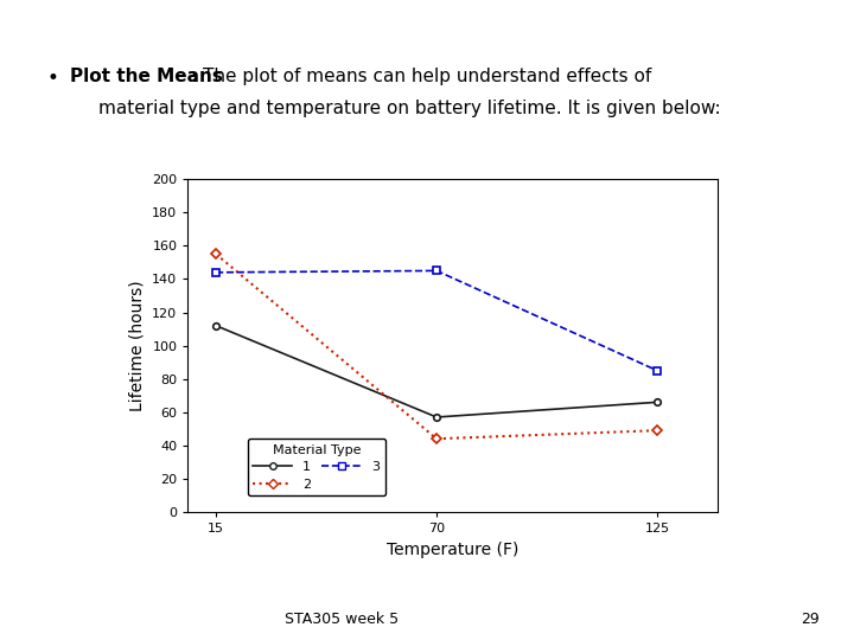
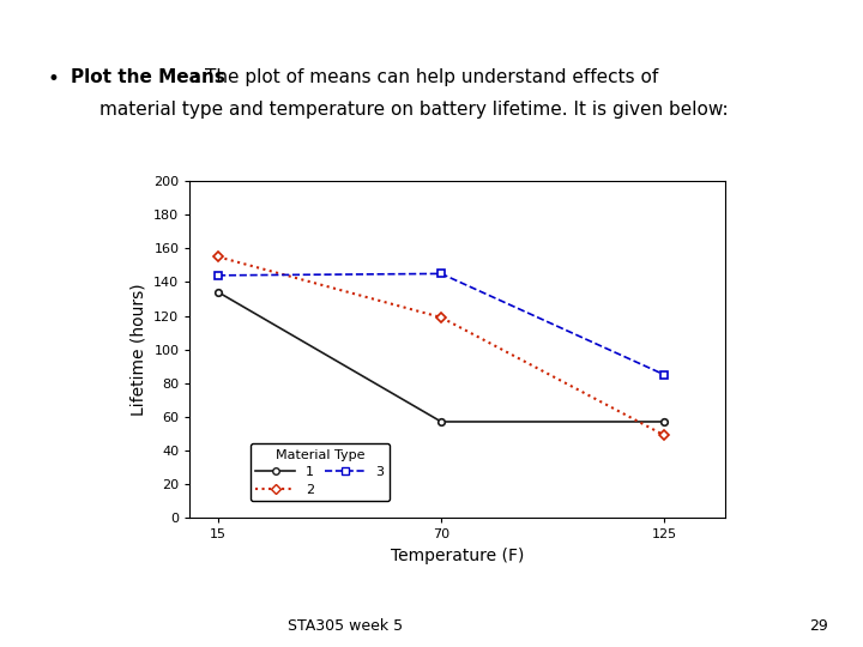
1/15: 112 -> 134
2/70: 44 -> 119
1/125: 66 -> 57
